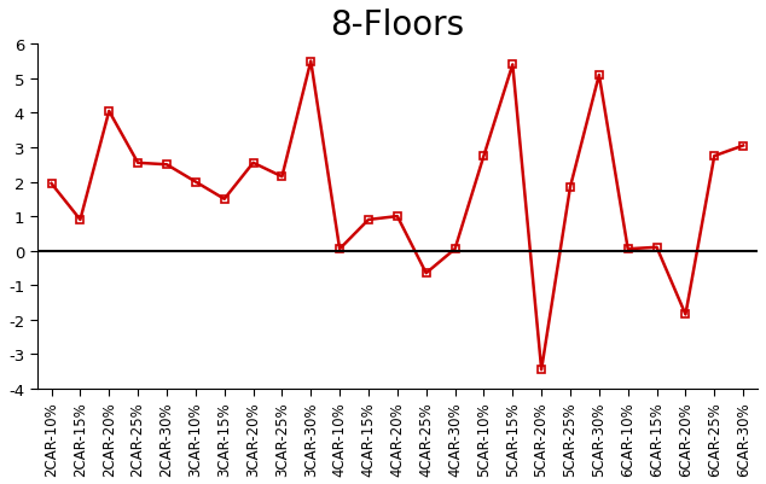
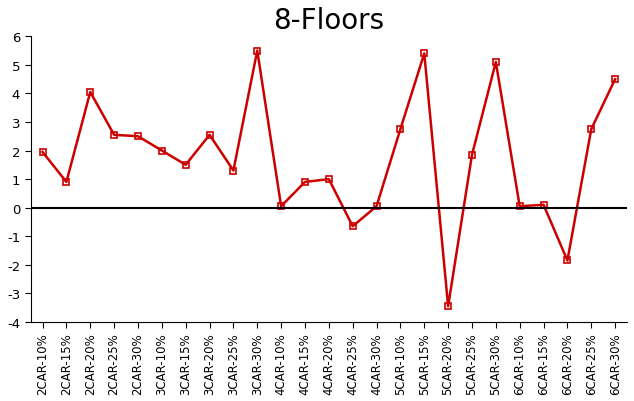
3CAR-25%: 2.15 -> 1.30
6CAR-30%: 3.05 -> 4.50
